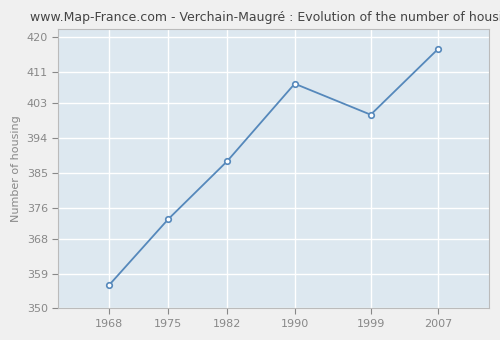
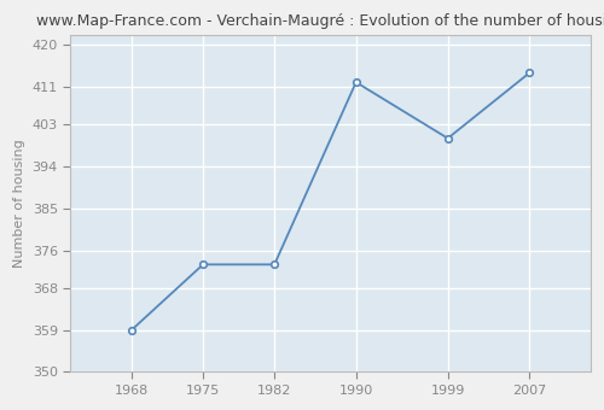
1968: 356 -> 359
1982: 388 -> 373
1990: 408 -> 412
2007: 417 -> 414
